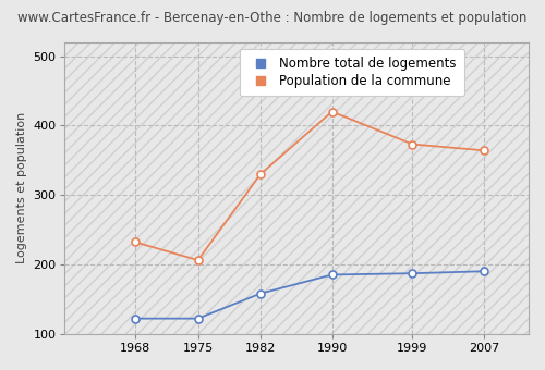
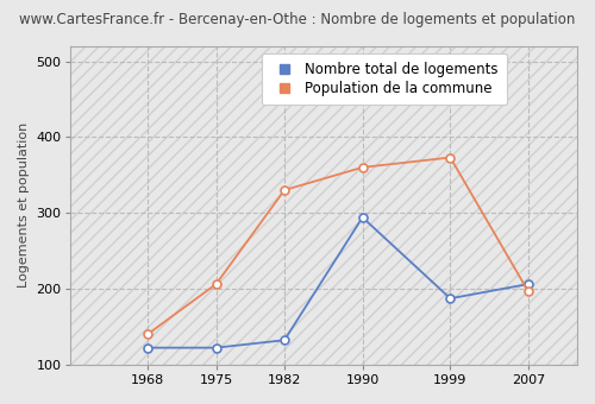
Population de la commune/1968: 232 -> 140
Nombre total de logements/1982: 158 -> 132
Nombre total de logements/1990: 185 -> 294
Population de la commune/1990: 420 -> 360
Nombre total de logements/2007: 190 -> 206
Population de la commune/2007: 364 -> 196
